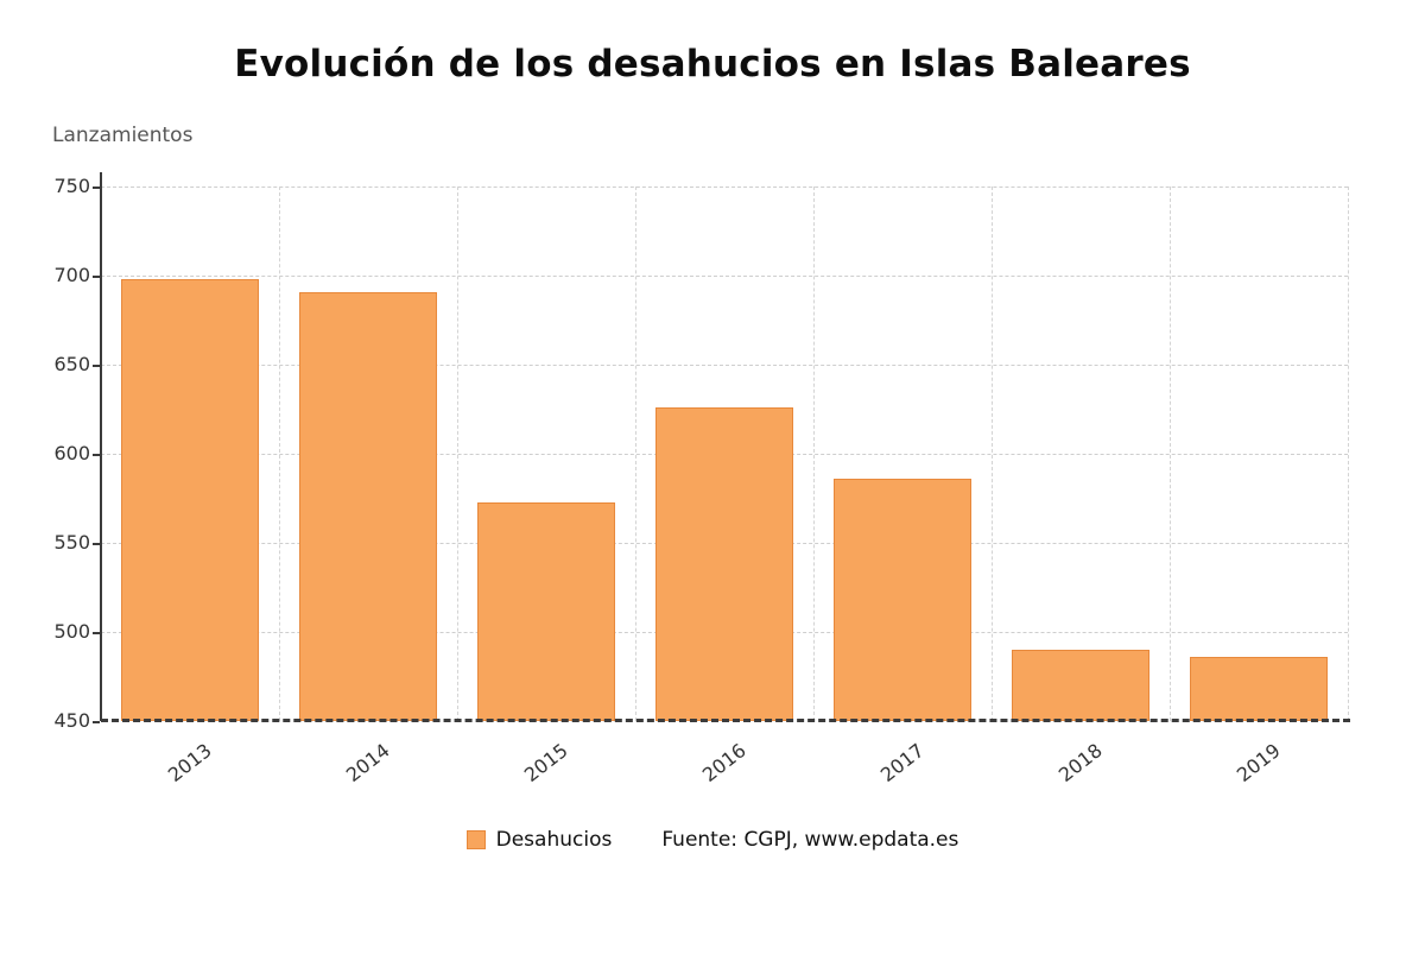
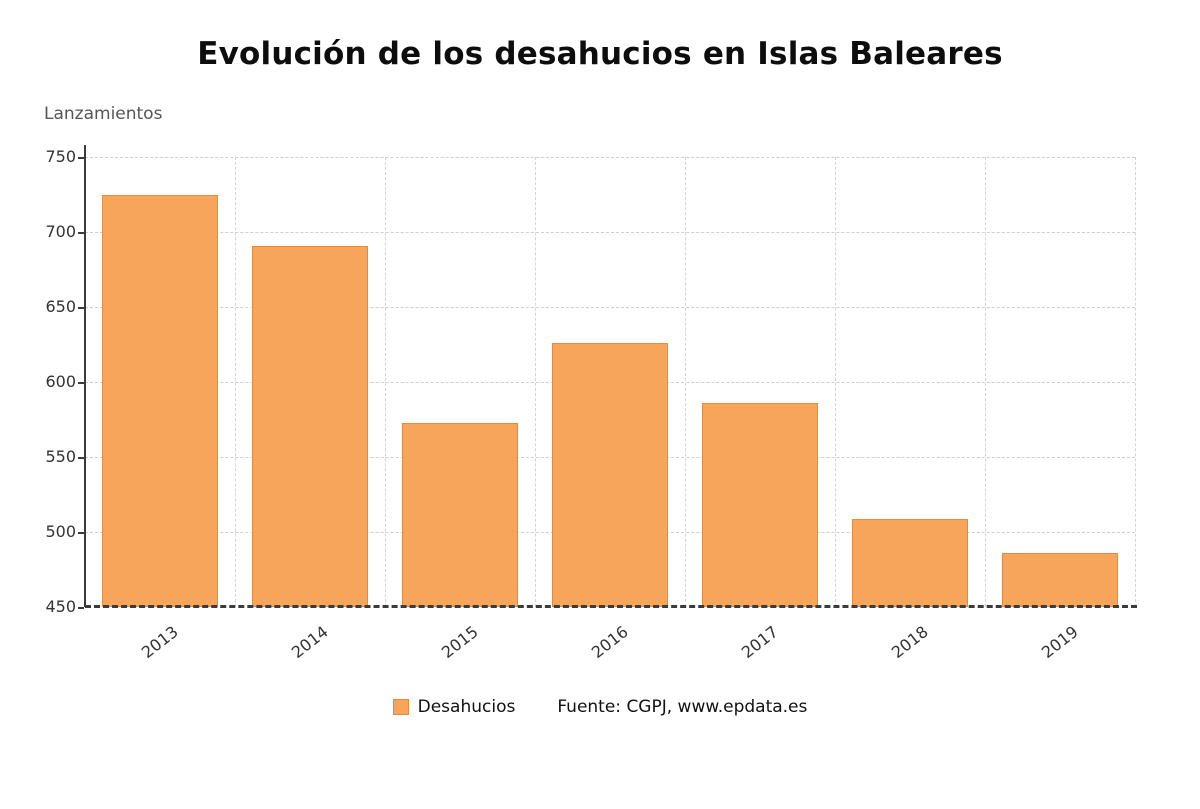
2013: 698 -> 725
2018: 490 -> 509
